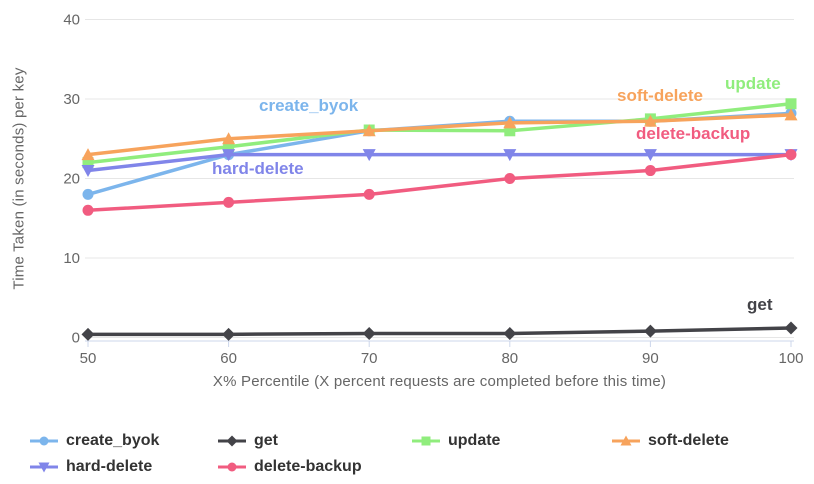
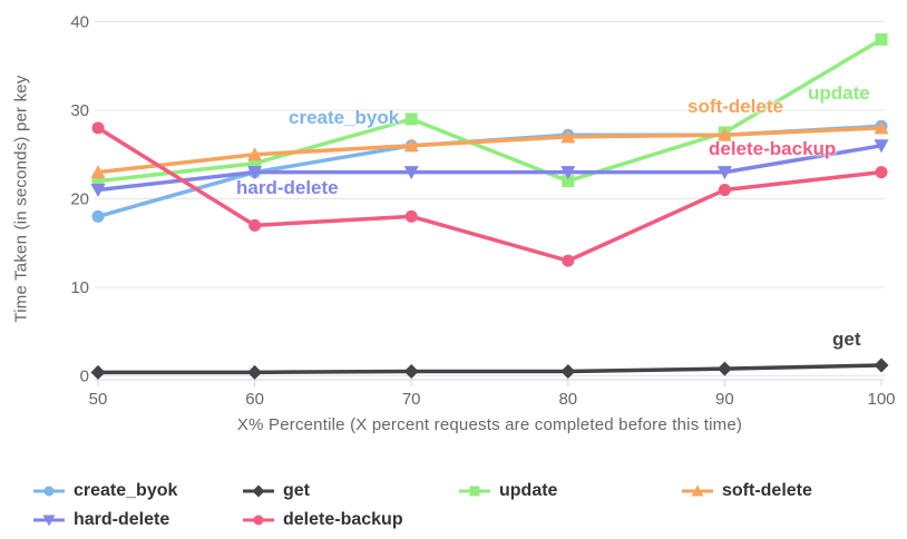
delete-backup/50: 16 -> 28
update/70: 26 -> 29
update/80: 26 -> 22
delete-backup/80: 20 -> 13
update/100: 29 -> 38
hard-delete/100: 23 -> 26
